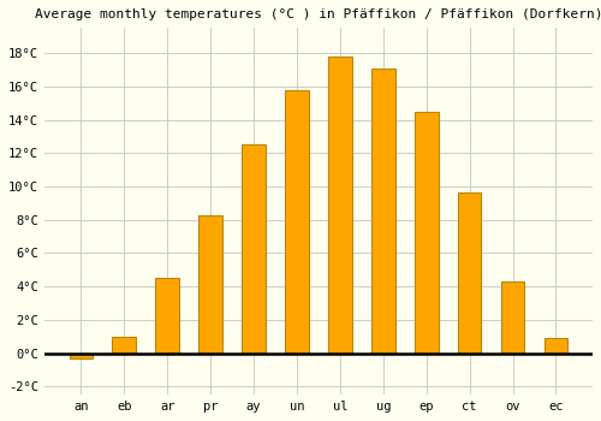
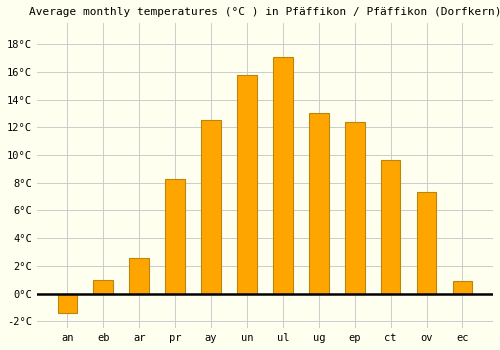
an: -0.3°C -> -1.4°C
ar: 4.5°C -> 2.6°C
ul: 17.8°C -> 17.1°C
ug: 17.1°C -> 13.0°C
ep: 14.5°C -> 12.4°C
ov: 4.3°C -> 7.3°C
